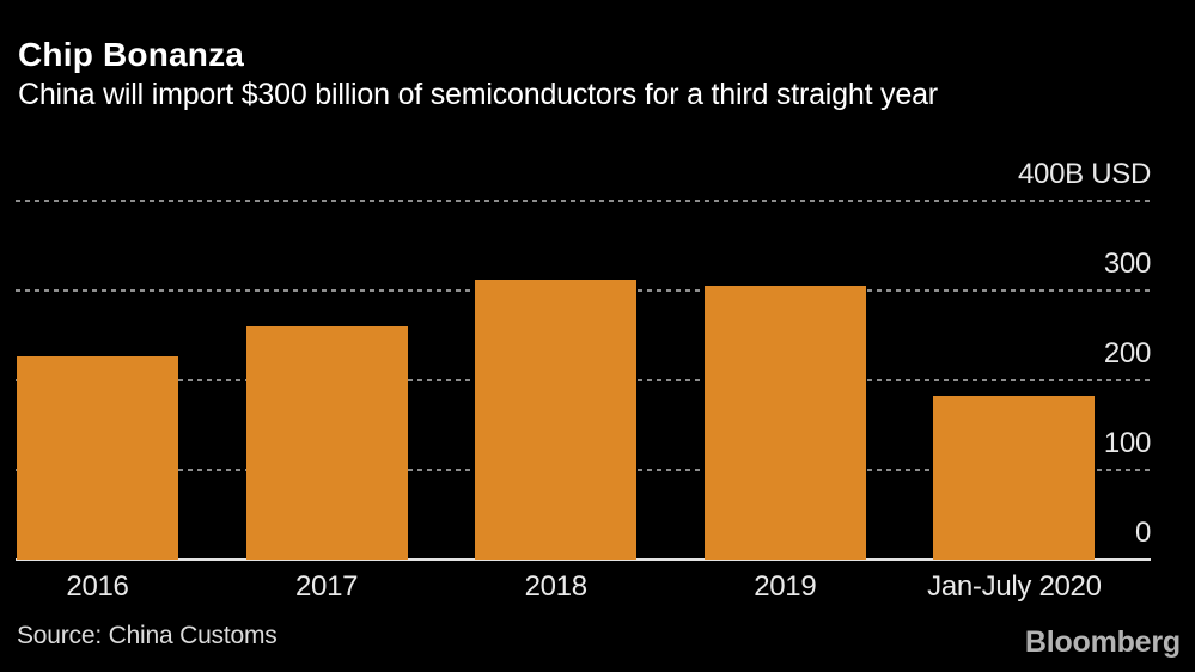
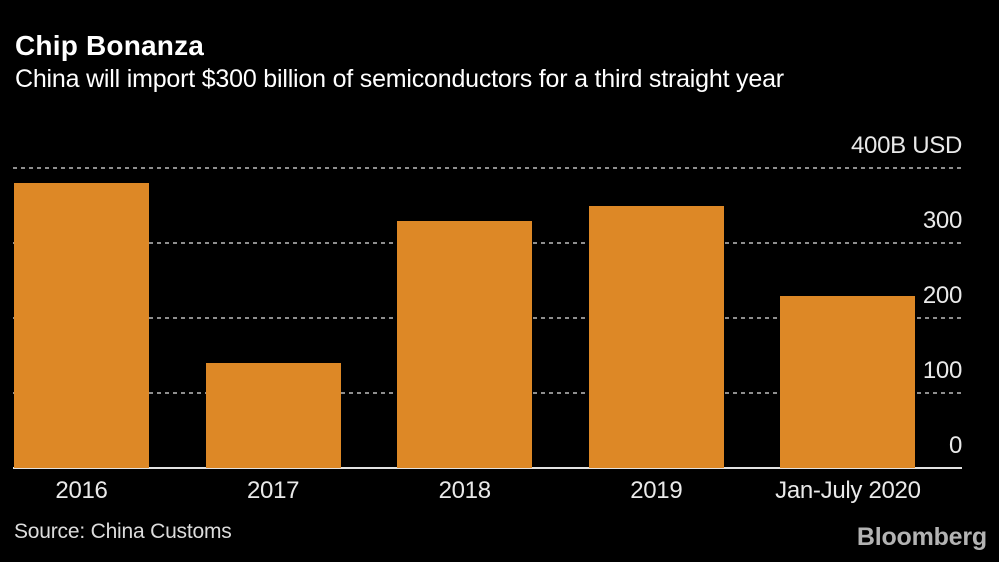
2016: 230 -> 380
2017: 260 -> 140
2018: 310 -> 330
2019: 310 -> 350
Jan-July 2020: 180 -> 230
